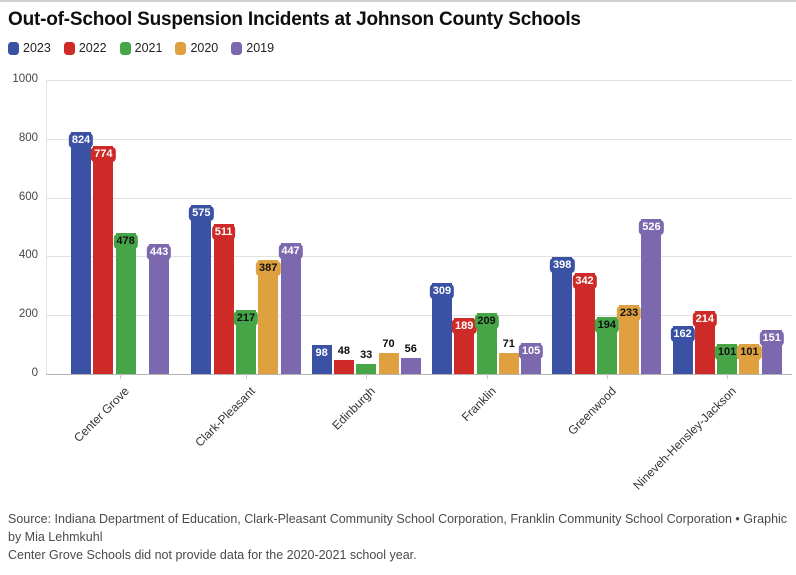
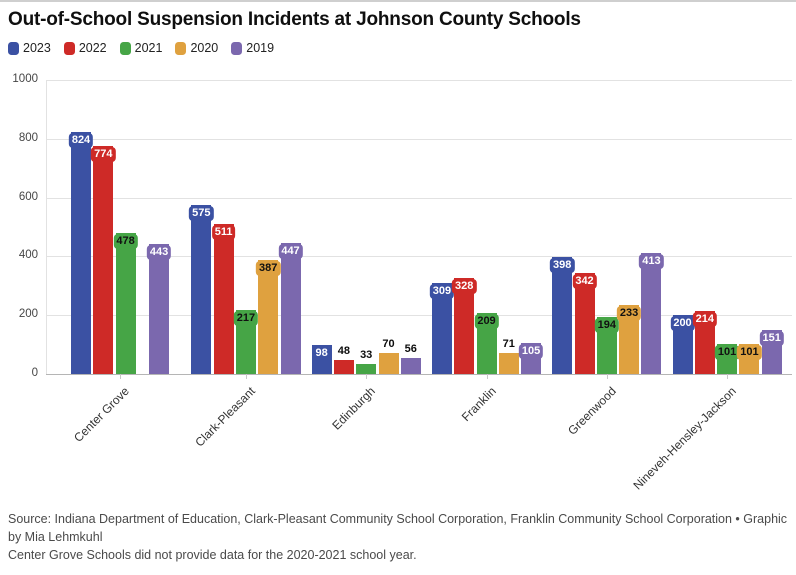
2022/Franklin: 189 -> 328
2019/Greenwood: 526 -> 413
2023/Nineveh-Hensley-Jackson: 162 -> 200
